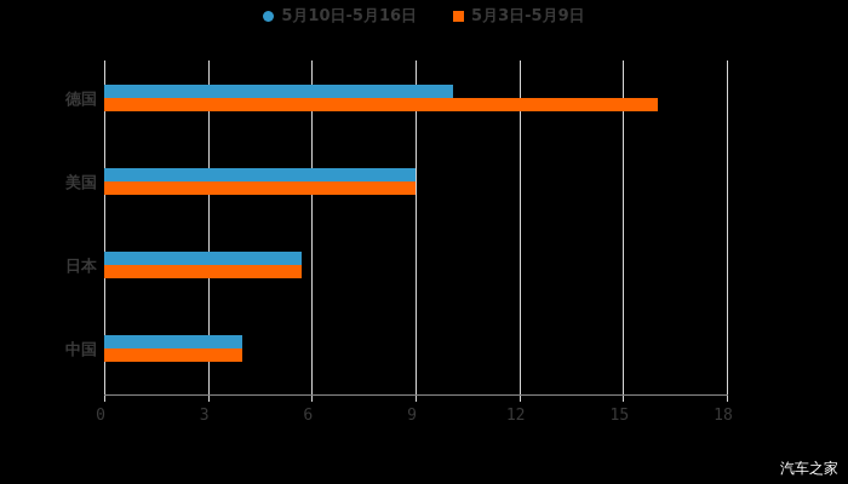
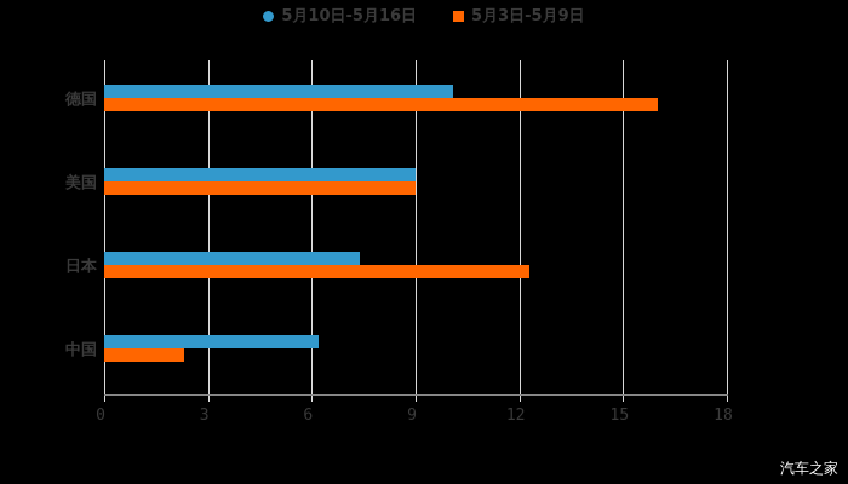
5月10日-5月16日/日本: 5.7 -> 7.4
5月3日-5月9日/日本: 5.7 -> 12.3
5月10日-5月16日/中国: 4.0 -> 6.2
5月3日-5月9日/中国: 4.0 -> 2.3
